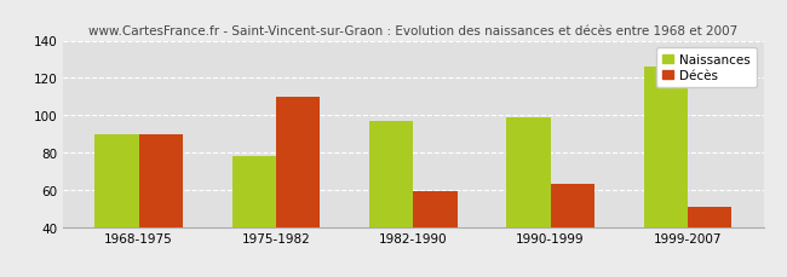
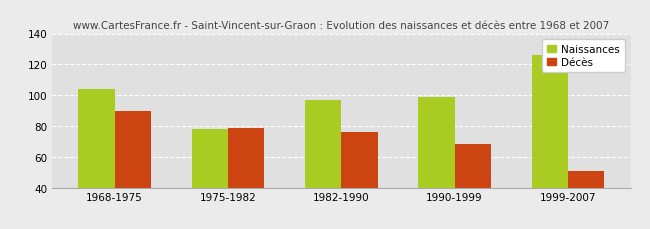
Naissances/1968-1975: 90 -> 104
Décès/1975-1982: 110 -> 79
Décès/1982-1990: 59 -> 76
Décès/1990-1999: 63 -> 68
